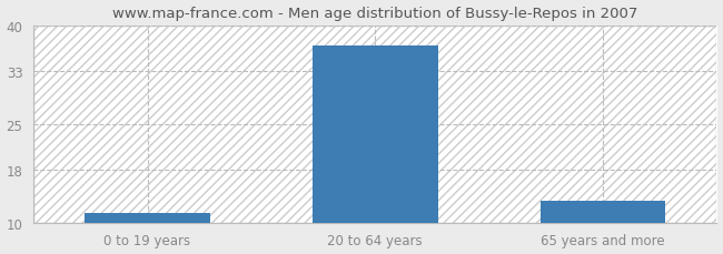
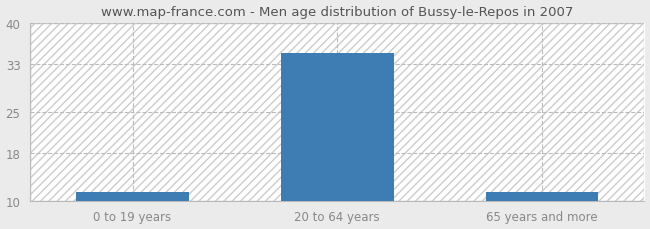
20 to 64 years: 37.0 -> 35.0
65 years and more: 13.4 -> 11.5
